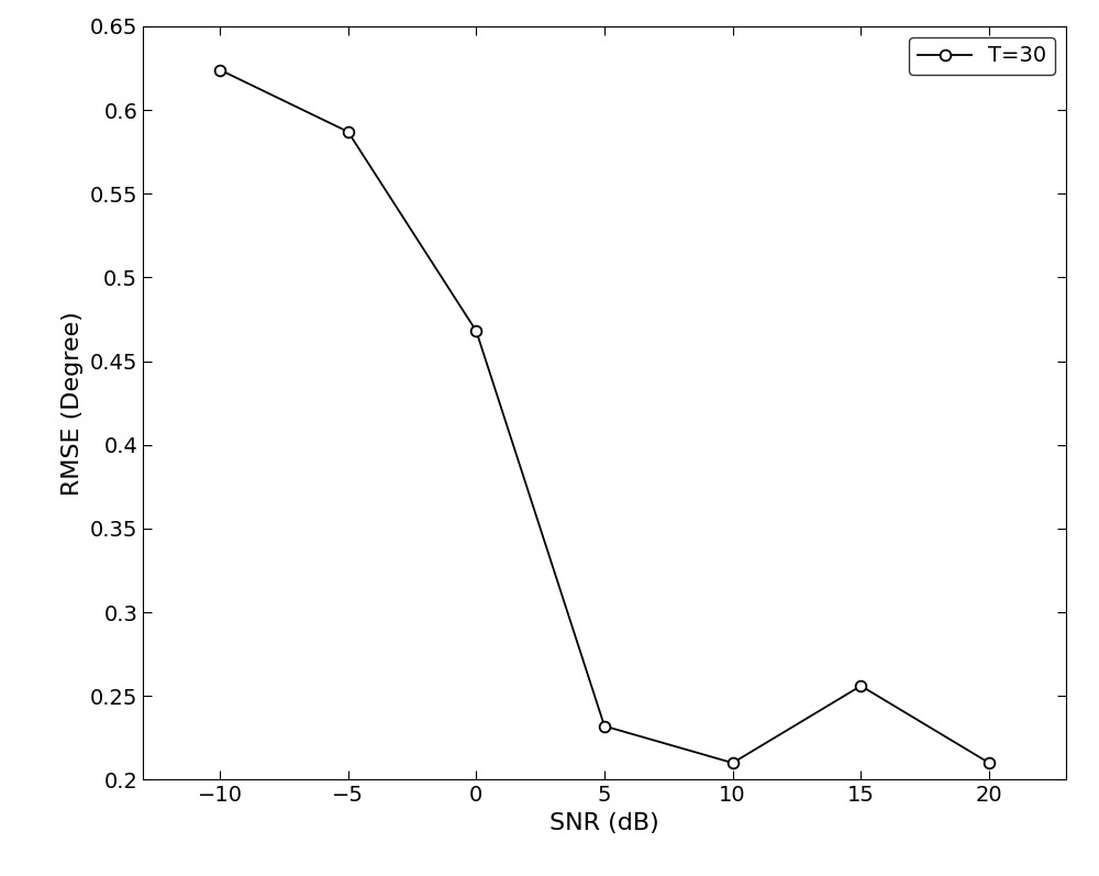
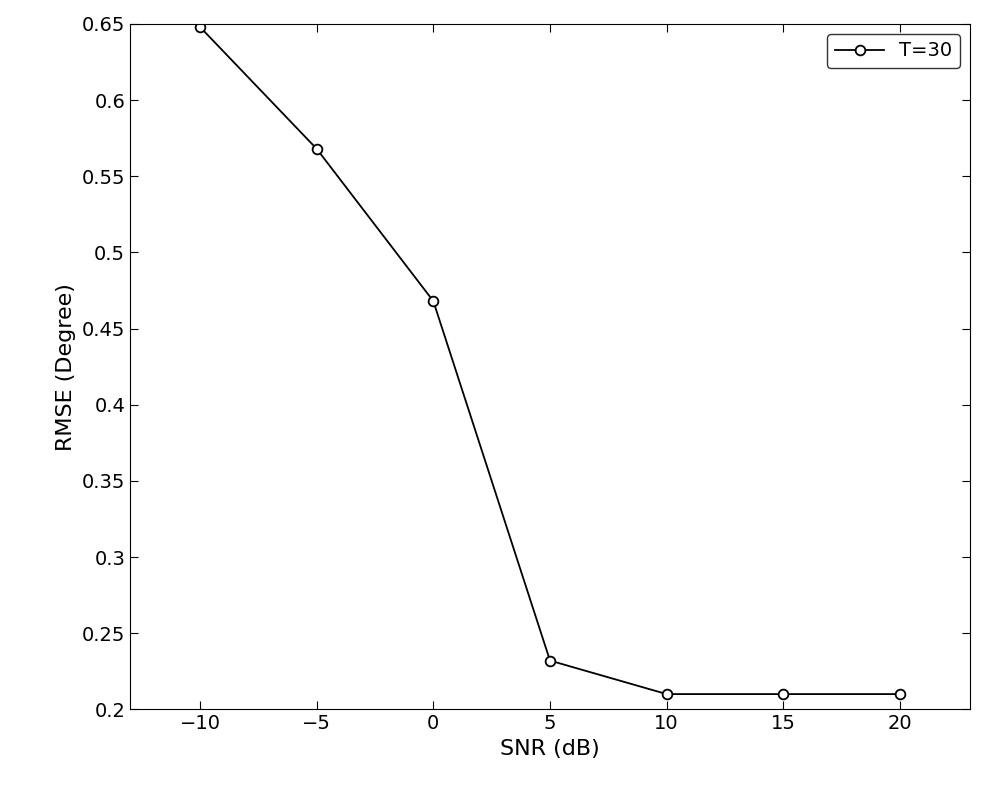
−10: 0.624 -> 0.648
−5: 0.587 -> 0.568
15: 0.256 -> 0.210
